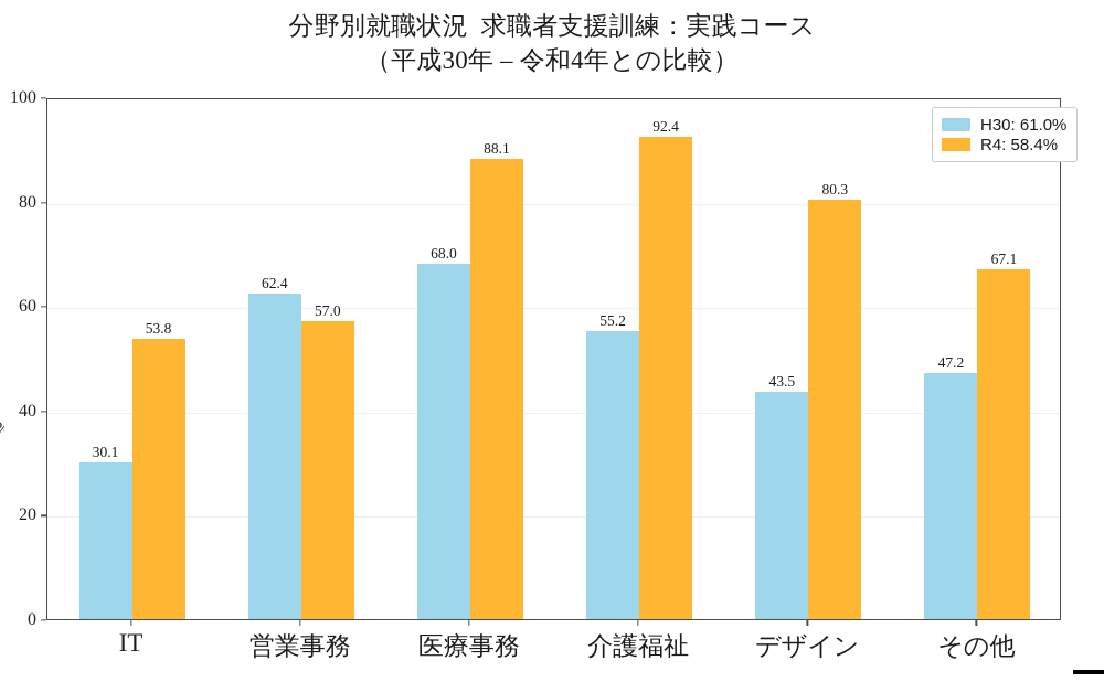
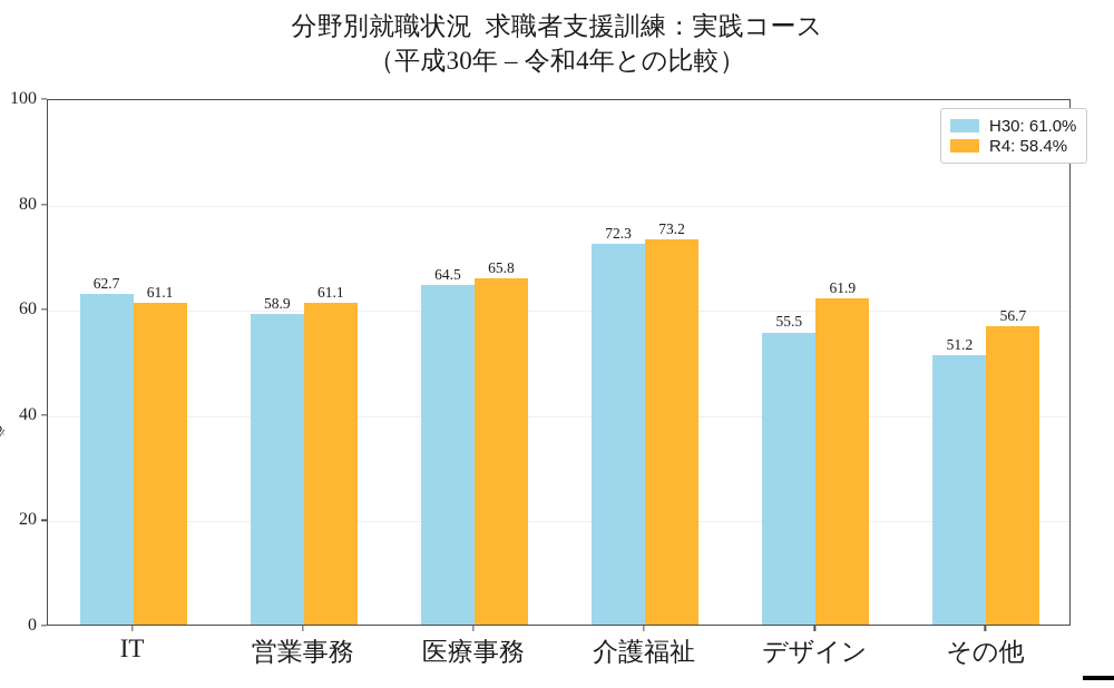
H30: 61.0%/IT: 30.1 -> 62.7
R4: 58.4%/IT: 53.8 -> 61.1
H30: 61.0%/営業事務: 62.4 -> 58.9
R4: 58.4%/営業事務: 57.0 -> 61.1
H30: 61.0%/医療事務: 68.0 -> 64.5
R4: 58.4%/医療事務: 88.1 -> 65.8
H30: 61.0%/介護福祉: 55.2 -> 72.3
R4: 58.4%/介護福祉: 92.4 -> 73.2
H30: 61.0%/デザイン: 43.5 -> 55.5
R4: 58.4%/デザイン: 80.3 -> 61.9
H30: 61.0%/その他: 47.2 -> 51.2
R4: 58.4%/その他: 67.1 -> 56.7
